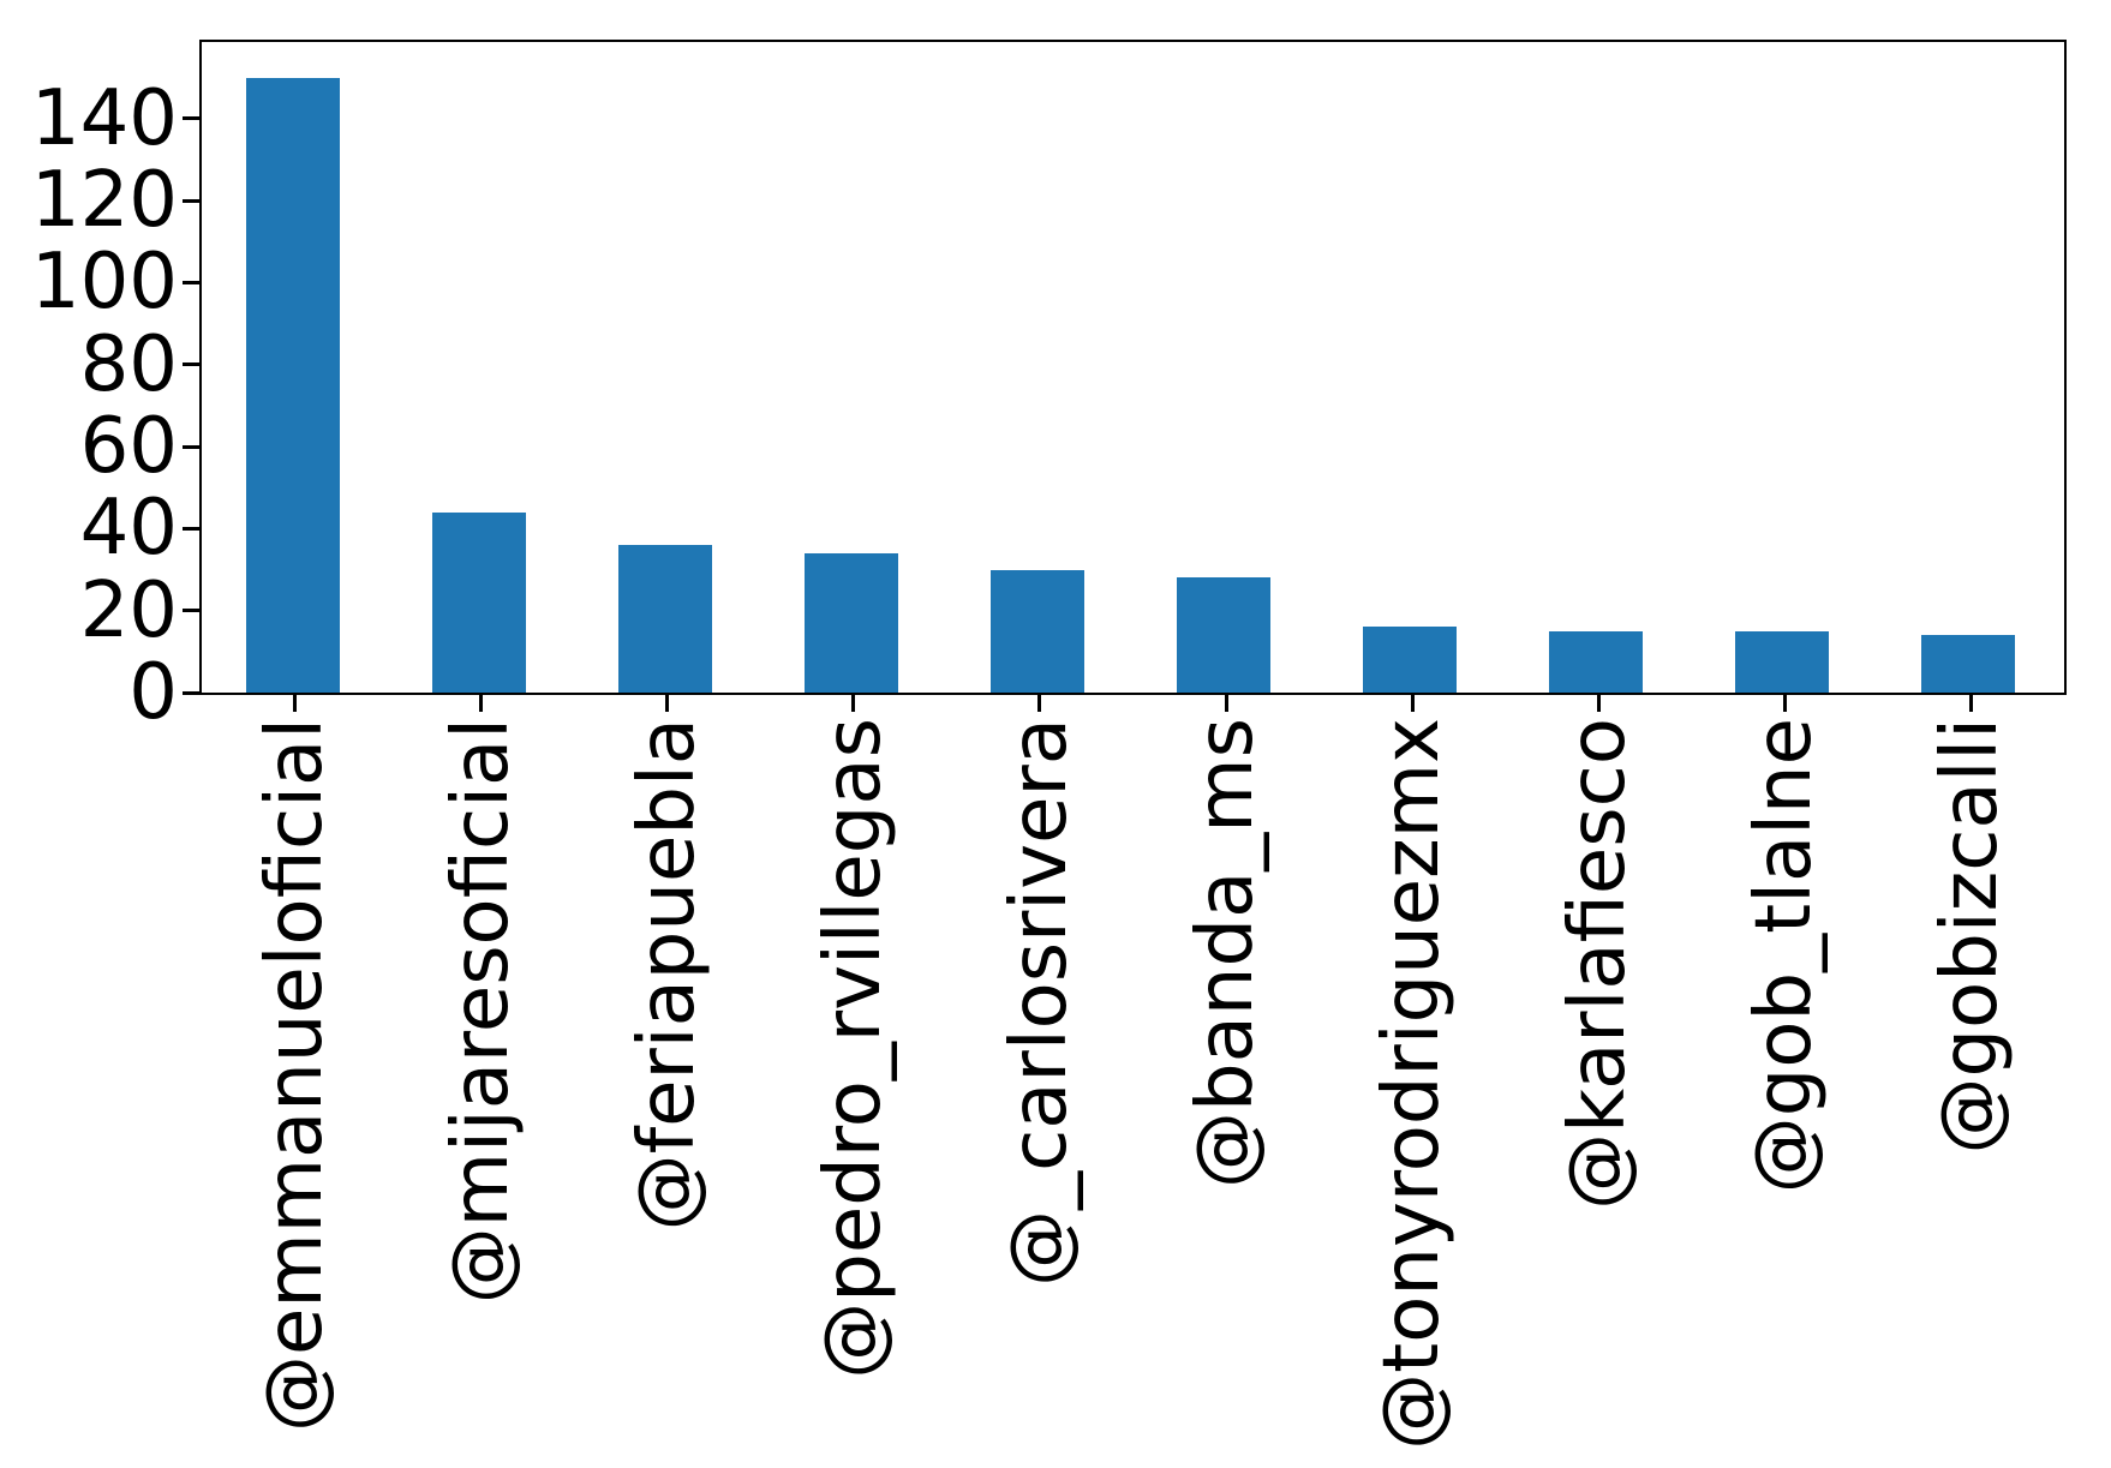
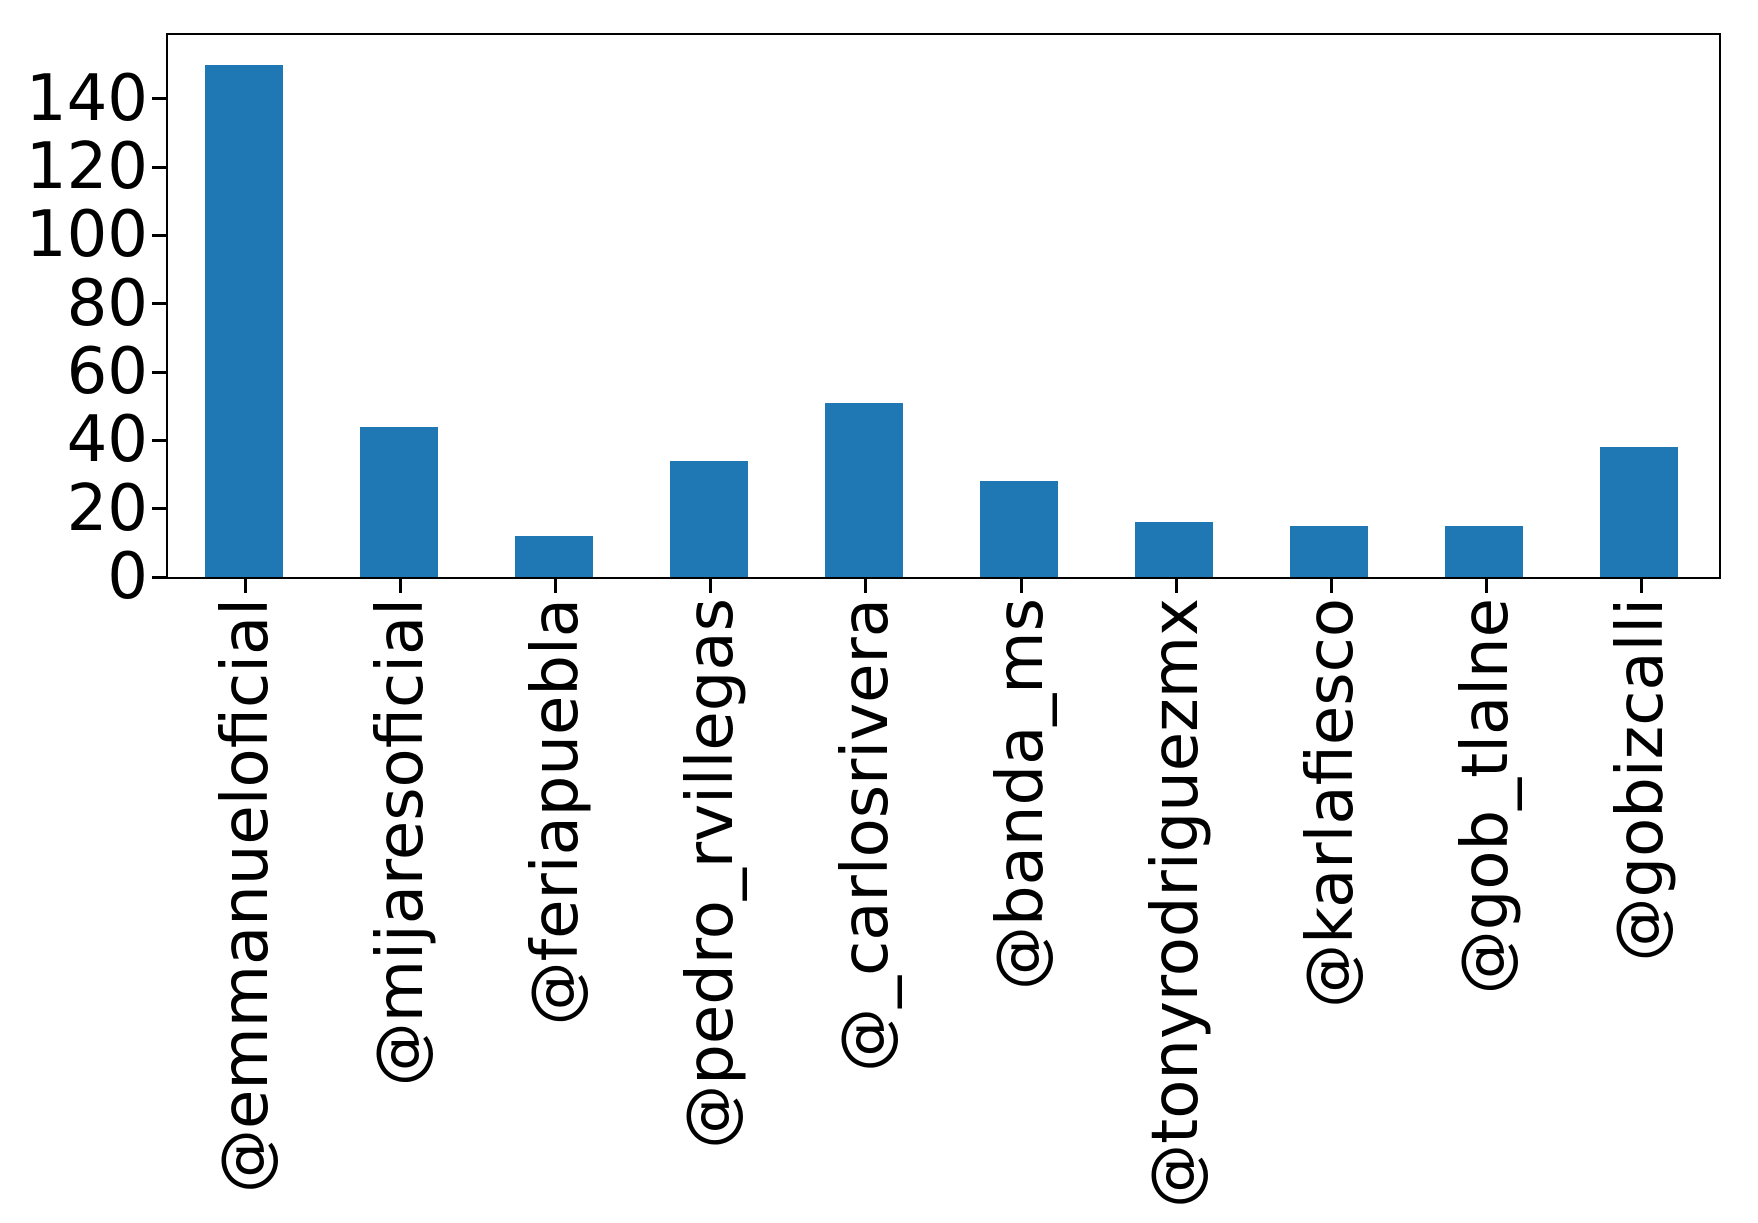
@feriapuebla: 36 -> 12
@_carlosrivera: 30 -> 51
@gobizcalli: 14 -> 38
